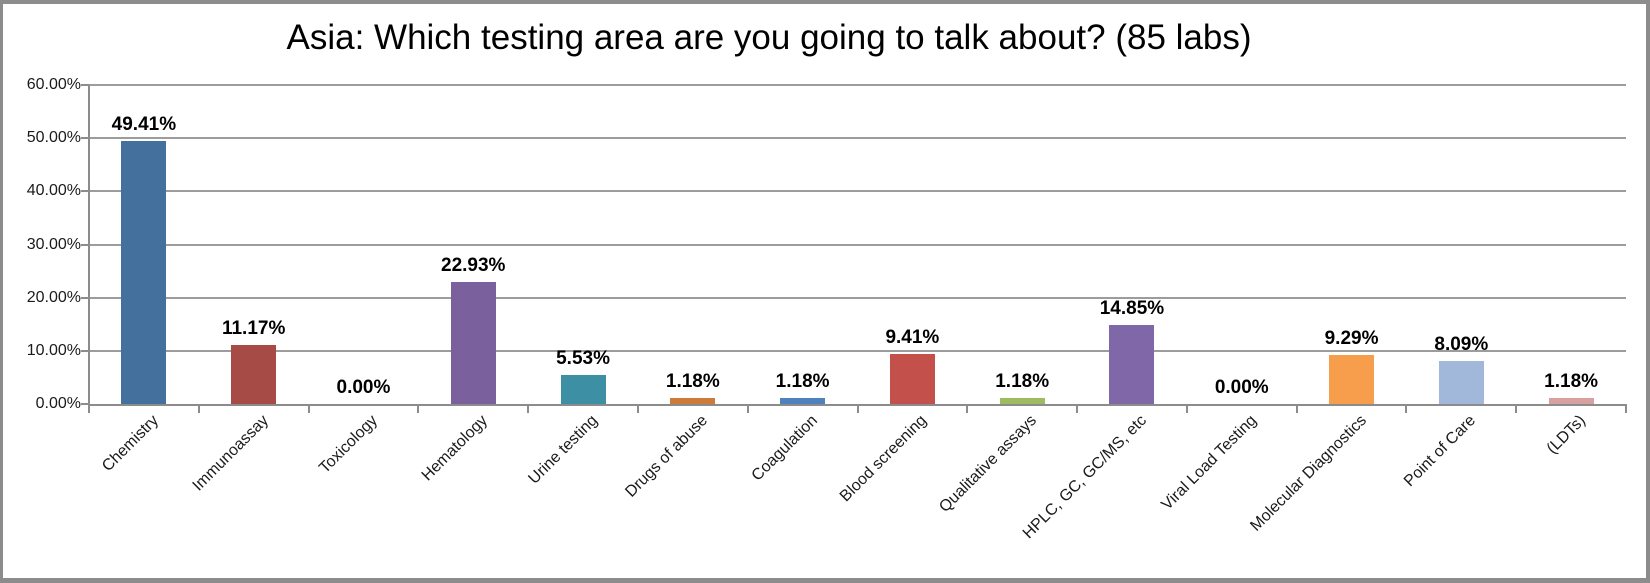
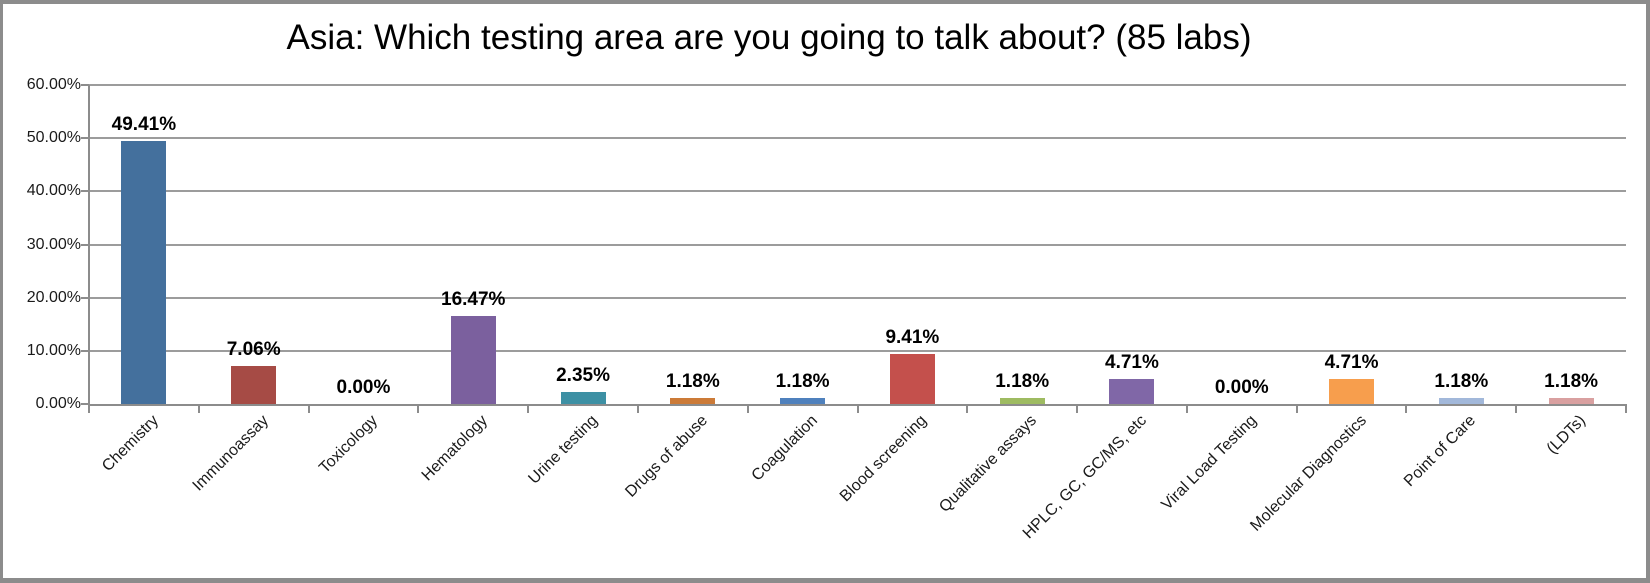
Immunoassay: 11.17% -> 7.06%
Hematology: 22.93% -> 16.47%
Urine testing: 5.53% -> 2.35%
HPLC, GC, GC/MS, etc: 14.85% -> 4.71%
Molecular Diagnostics: 9.29% -> 4.71%
Point of Care: 8.09% -> 1.18%
